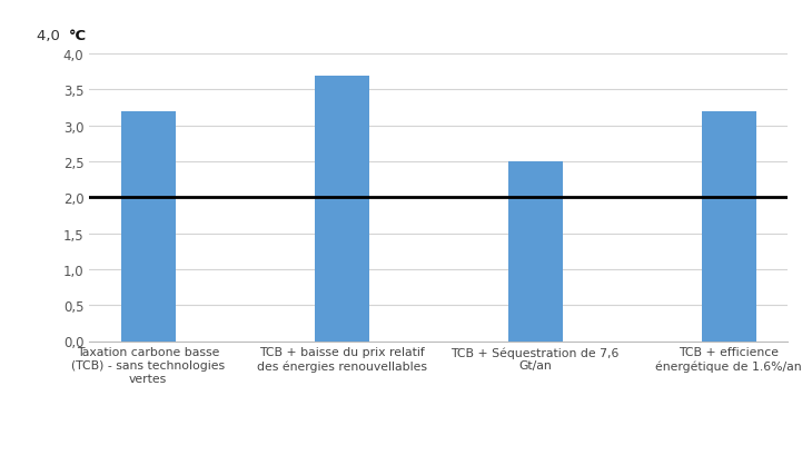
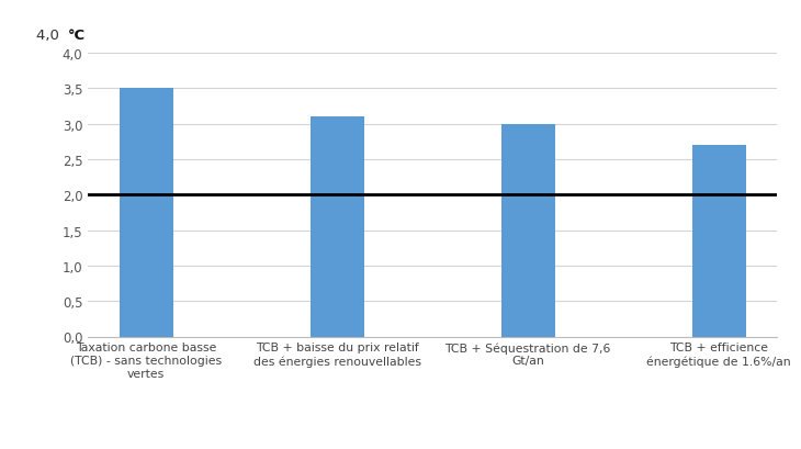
Taxation carbone basse (TCB) - sans technologies vertes: 3,2 -> 3,5
TCB + baisse du prix relatif des énergies renouvellables: 3,7 -> 3,1
TCB + Séquestration de 7,6 Gt/an: 2,5 -> 3,0
TCB + efficience énergétique de 1.6%/an: 3,2 -> 2,7
